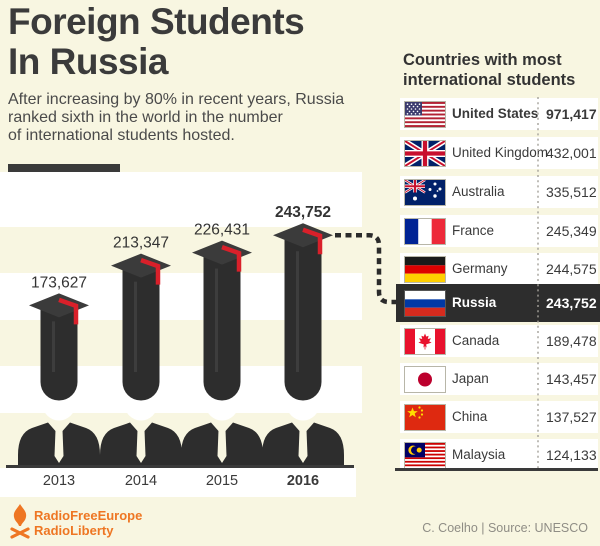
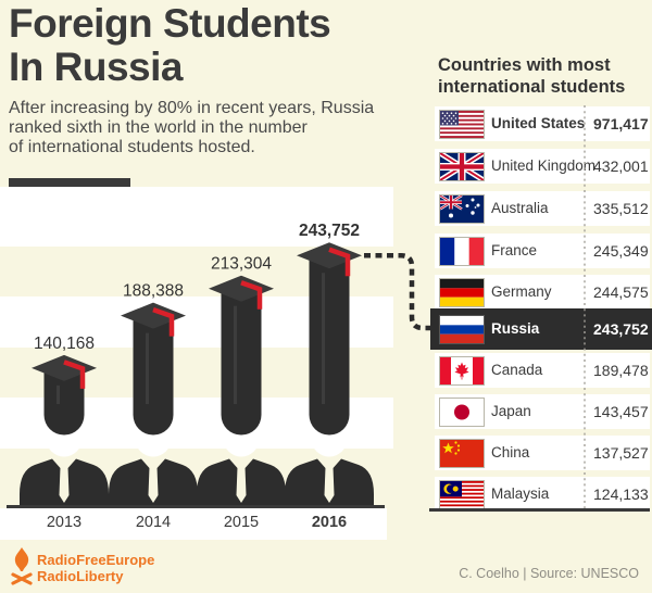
2013: 173,627 -> 140,168
2014: 213,347 -> 188,388
2015: 226,431 -> 213,304
